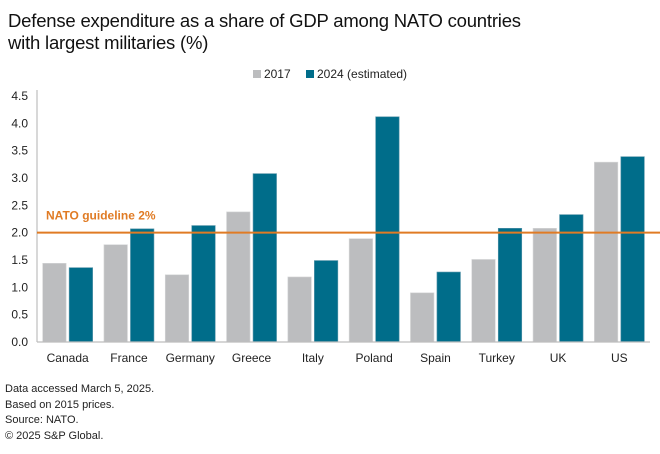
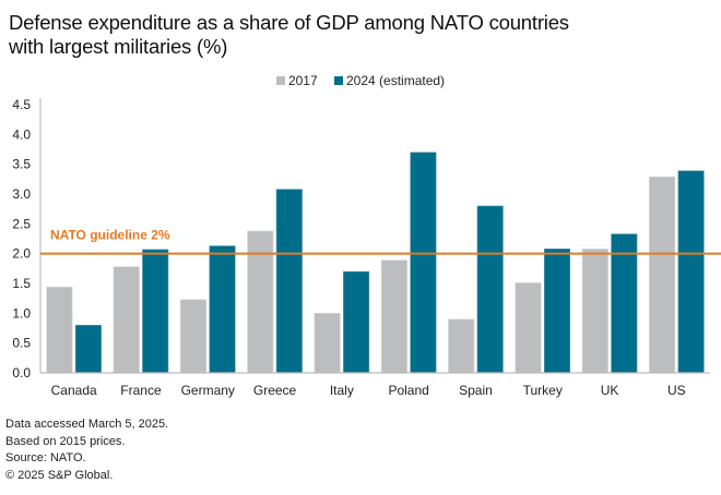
2024 (estimated)/Canada: 1.4 -> 0.8
2017/Italy: 1.2 -> 1.0
2024 (estimated)/Italy: 1.5 -> 1.7
2024 (estimated)/Poland: 4.1 -> 3.7
2024 (estimated)/Spain: 1.3 -> 2.8
